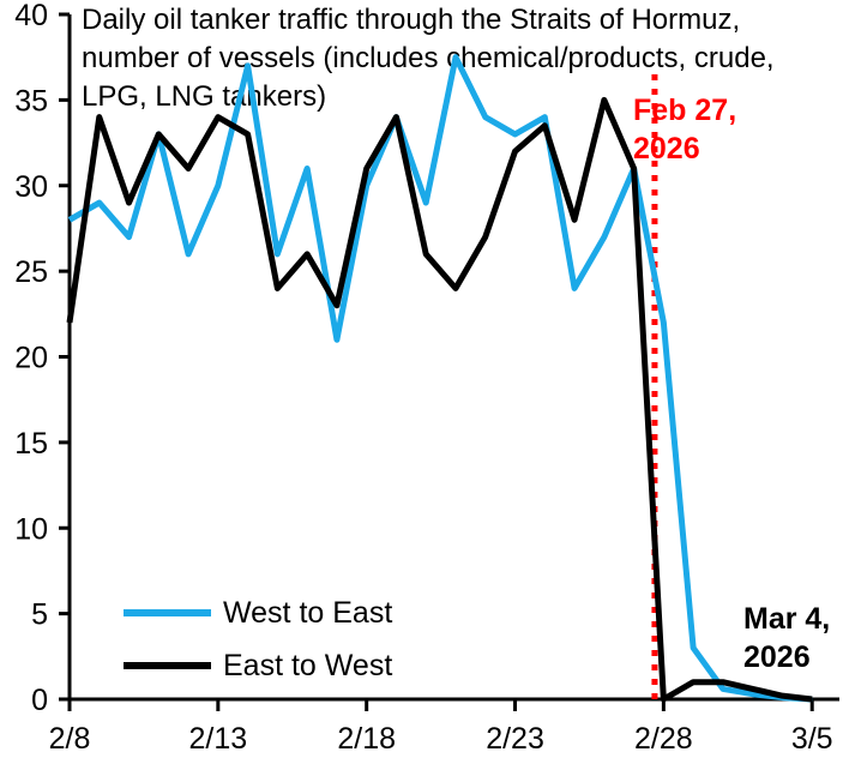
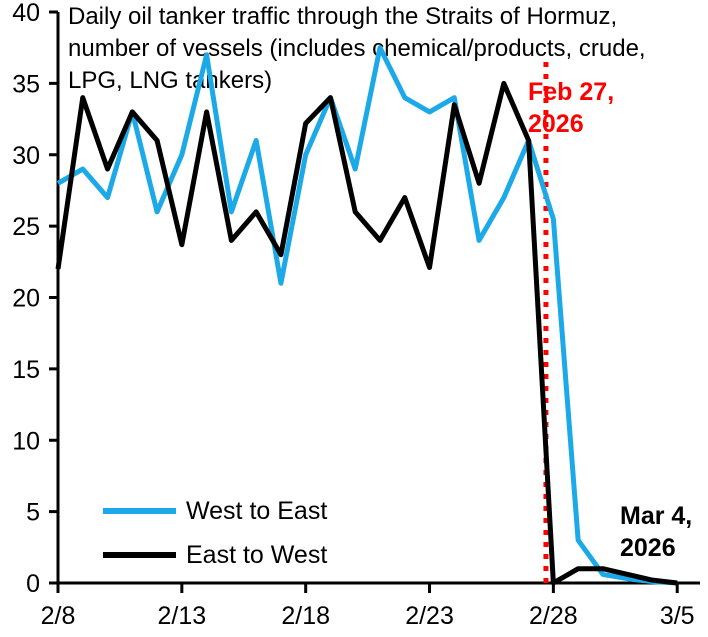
East to West/2/13: 34.0 -> 23.7
East to West/2/18: 31.0 -> 32.2
East to West/2/23: 32.0 -> 22.1
West to East/2/28: 22.0 -> 25.5
